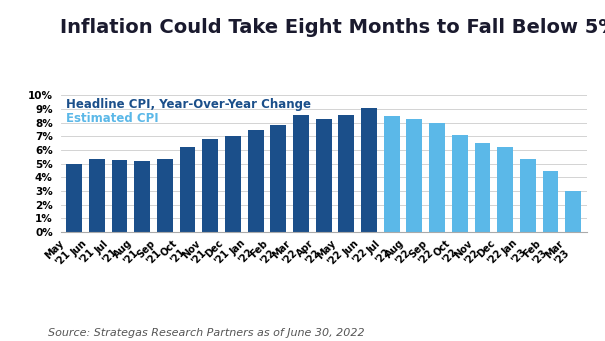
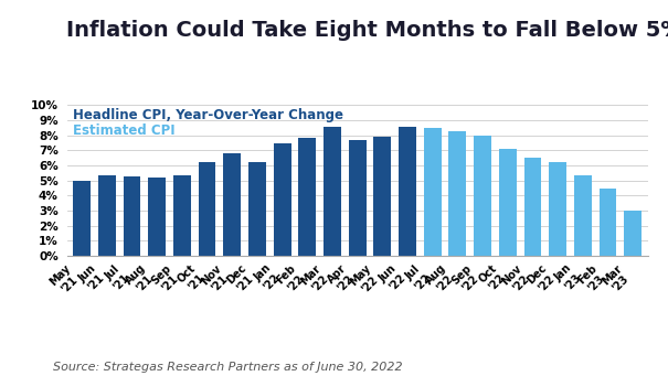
Dec '21: 7.0% -> 6.2%
Apr '22: 8.3% -> 7.7%
May '22: 8.6% -> 7.9%
Jun '22: 9.1% -> 8.6%
